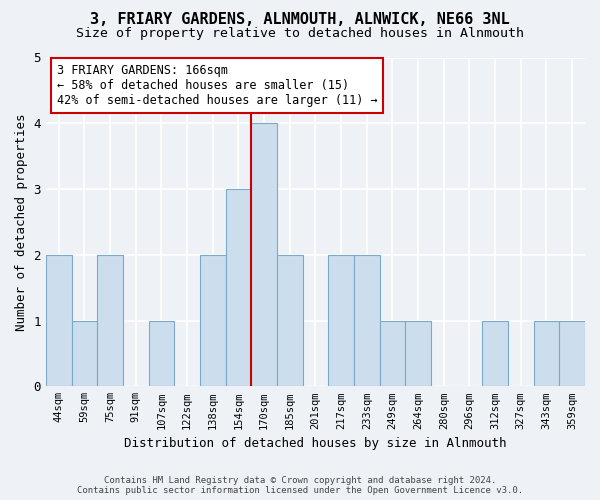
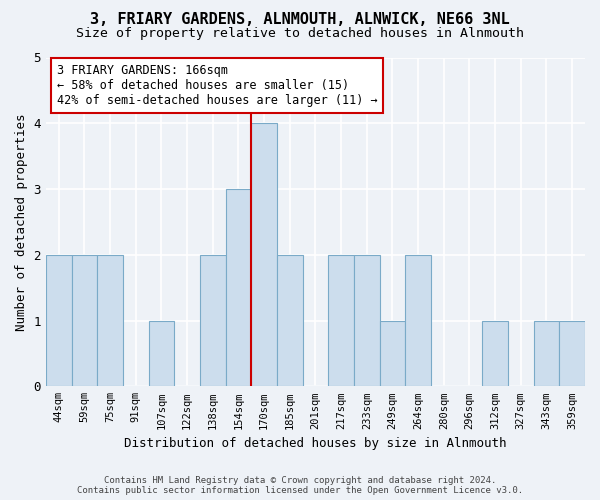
59sqm: 1 -> 2
264sqm: 1 -> 2
